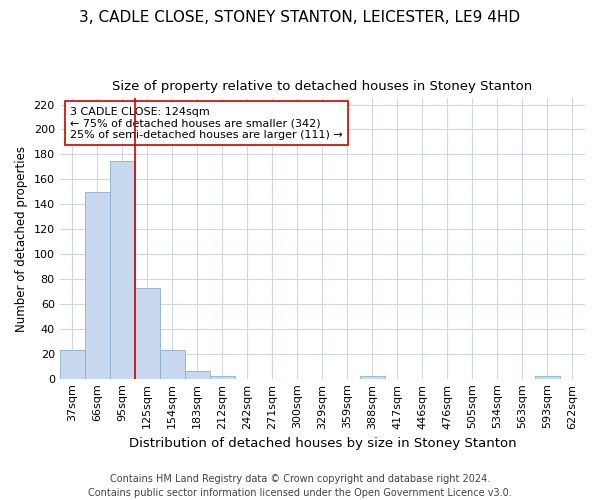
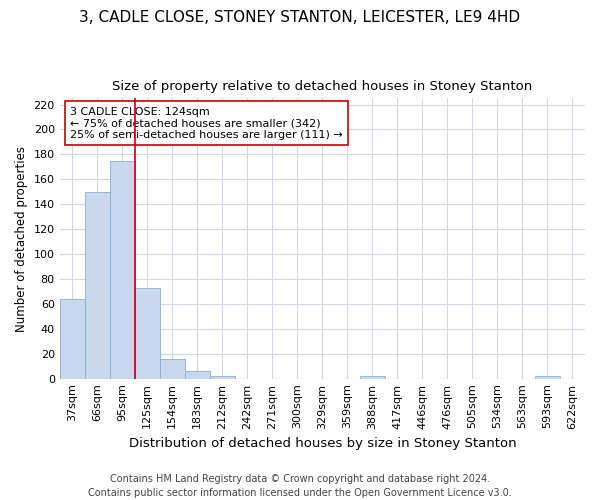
37sqm: 23 -> 64
154sqm: 23 -> 16
